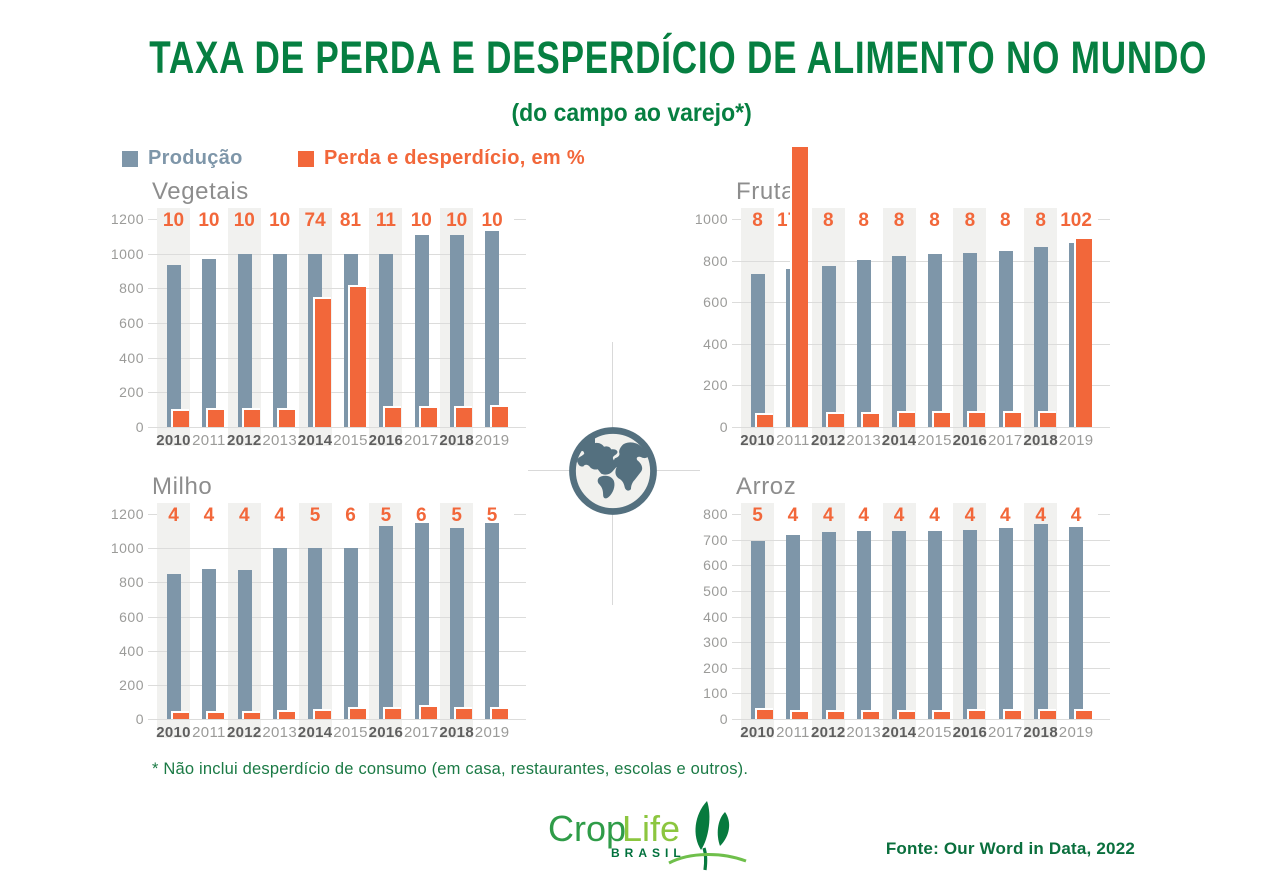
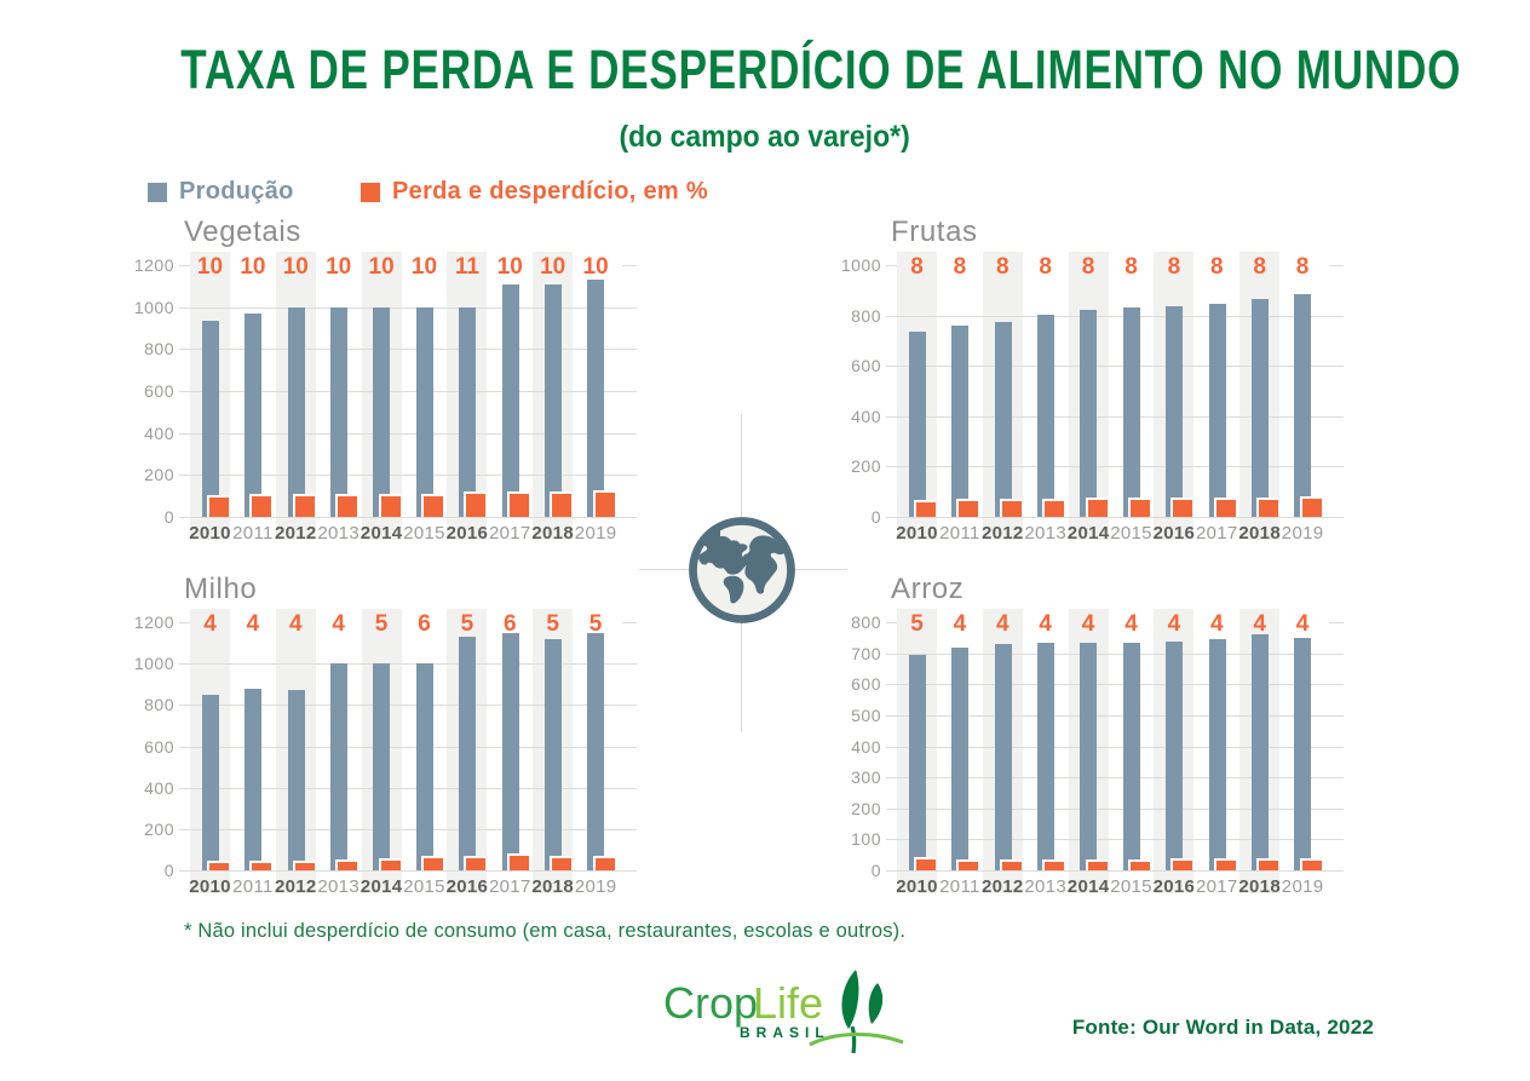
Vegetais/Perda e desperdício, em %/2014: 74 -> 10
Vegetais/Perda e desperdício, em %/2015: 81 -> 10
Frutas/Perda e desperdício, em %/2011: 177 -> 8
Frutas/Perda e desperdício, em %/2019: 102 -> 8
